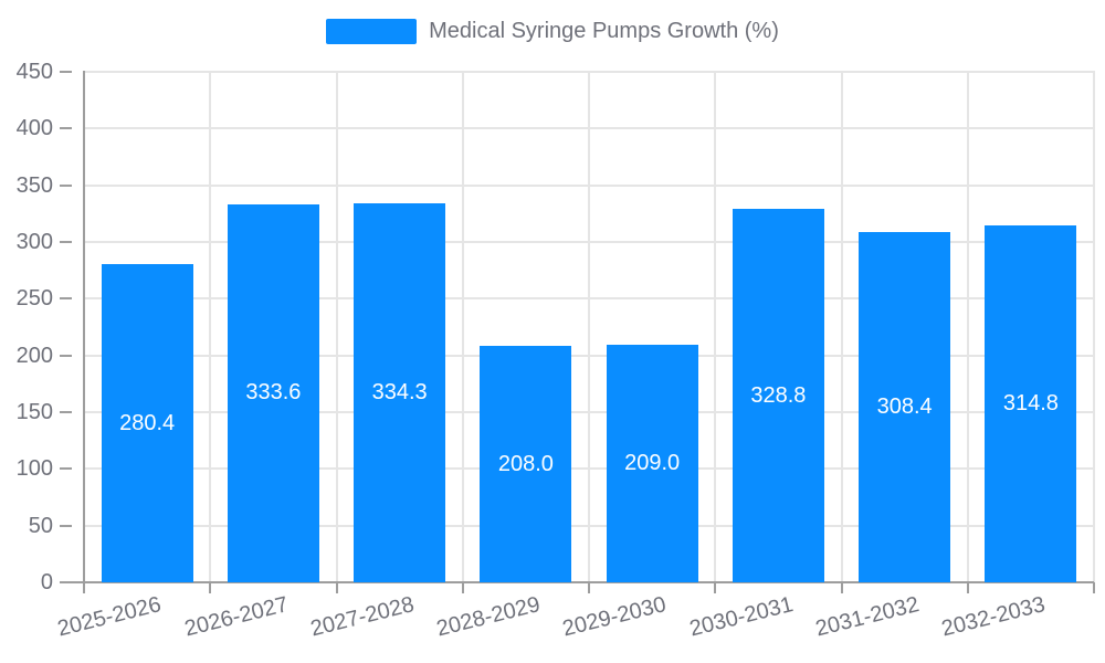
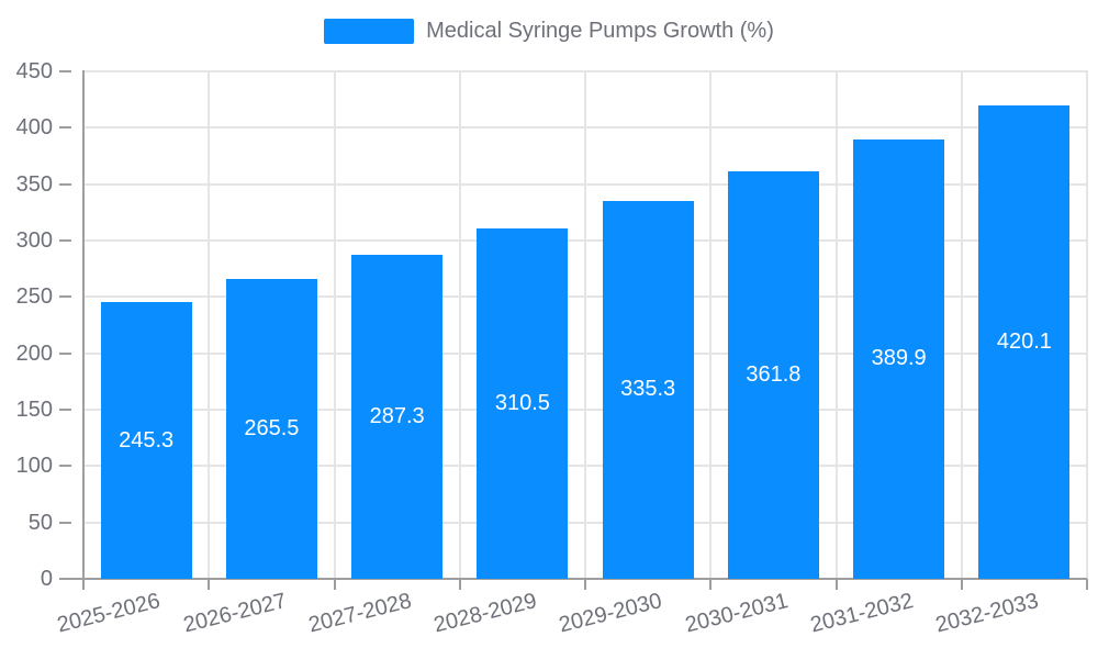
2025-2026: 280.4 -> 245.3
2026-2027: 333.6 -> 265.5
2027-2028: 334.3 -> 287.3
2028-2029: 208.0 -> 310.5
2029-2030: 209.0 -> 335.3
2030-2031: 328.8 -> 361.8
2031-2032: 308.4 -> 389.9
2032-2033: 314.8 -> 420.1
